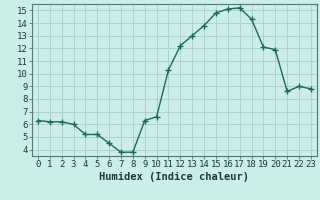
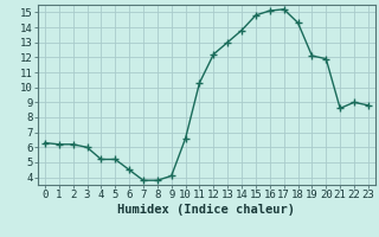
9: 6.3 -> 4.1
